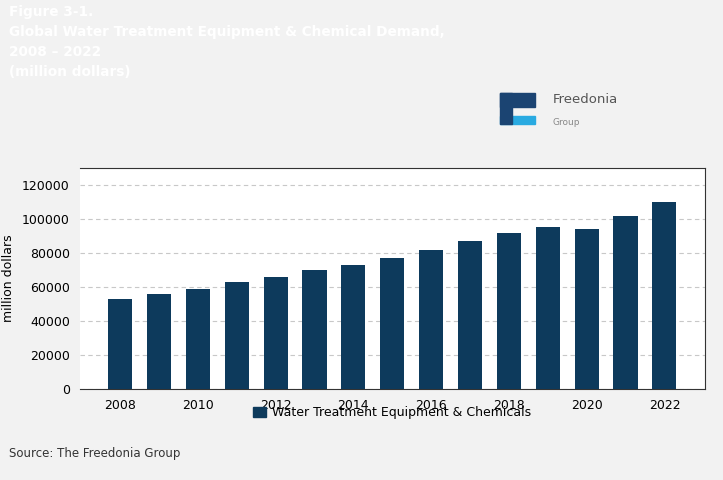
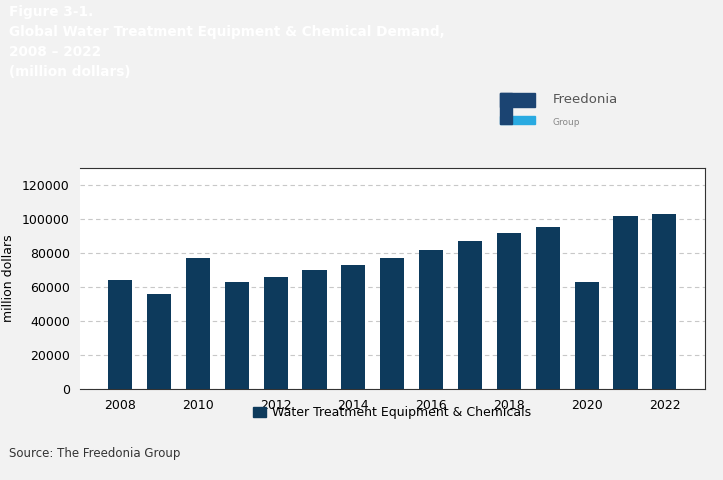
2008: 53000 -> 64000
2010: 58000 -> 77000
2020: 94000 -> 63000
2022: 110000 -> 103000
